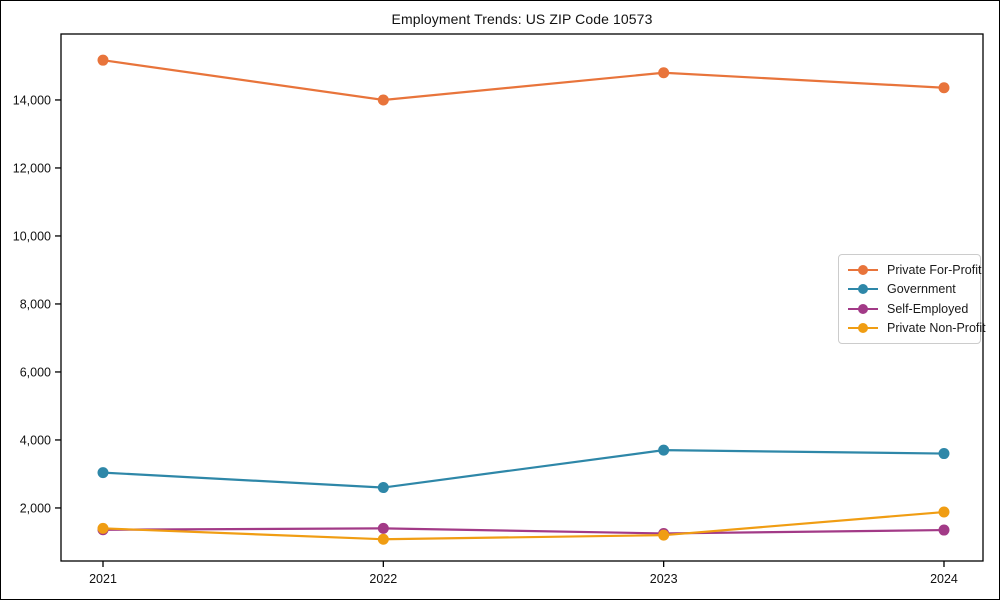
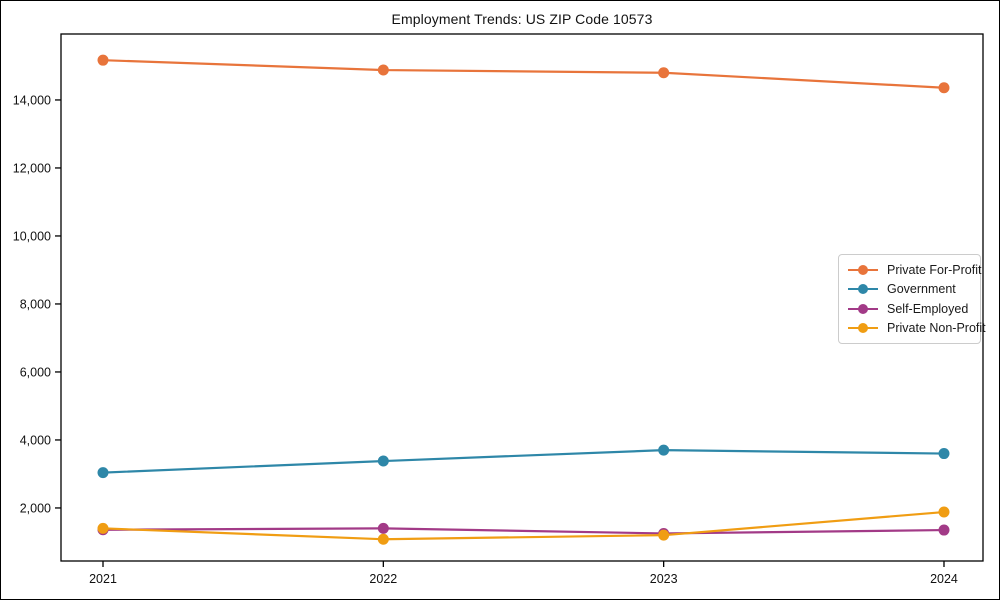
Private For-Profit/2022: 14000 -> 14900
Government/2022: 2600 -> 3400
